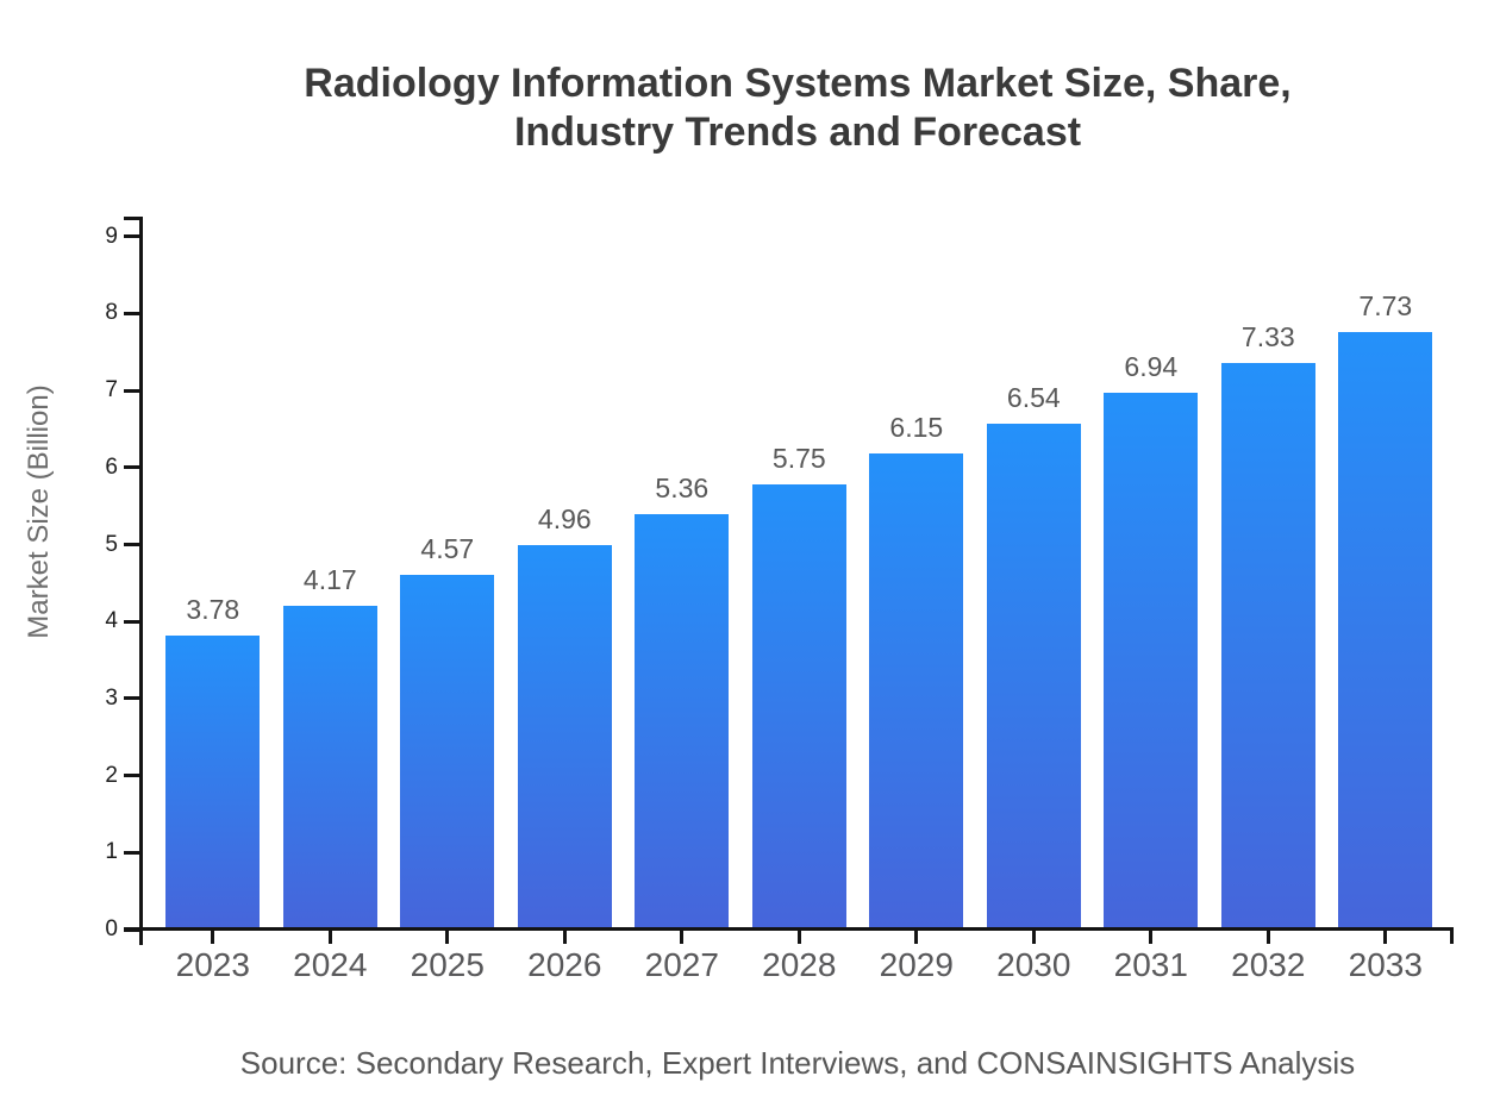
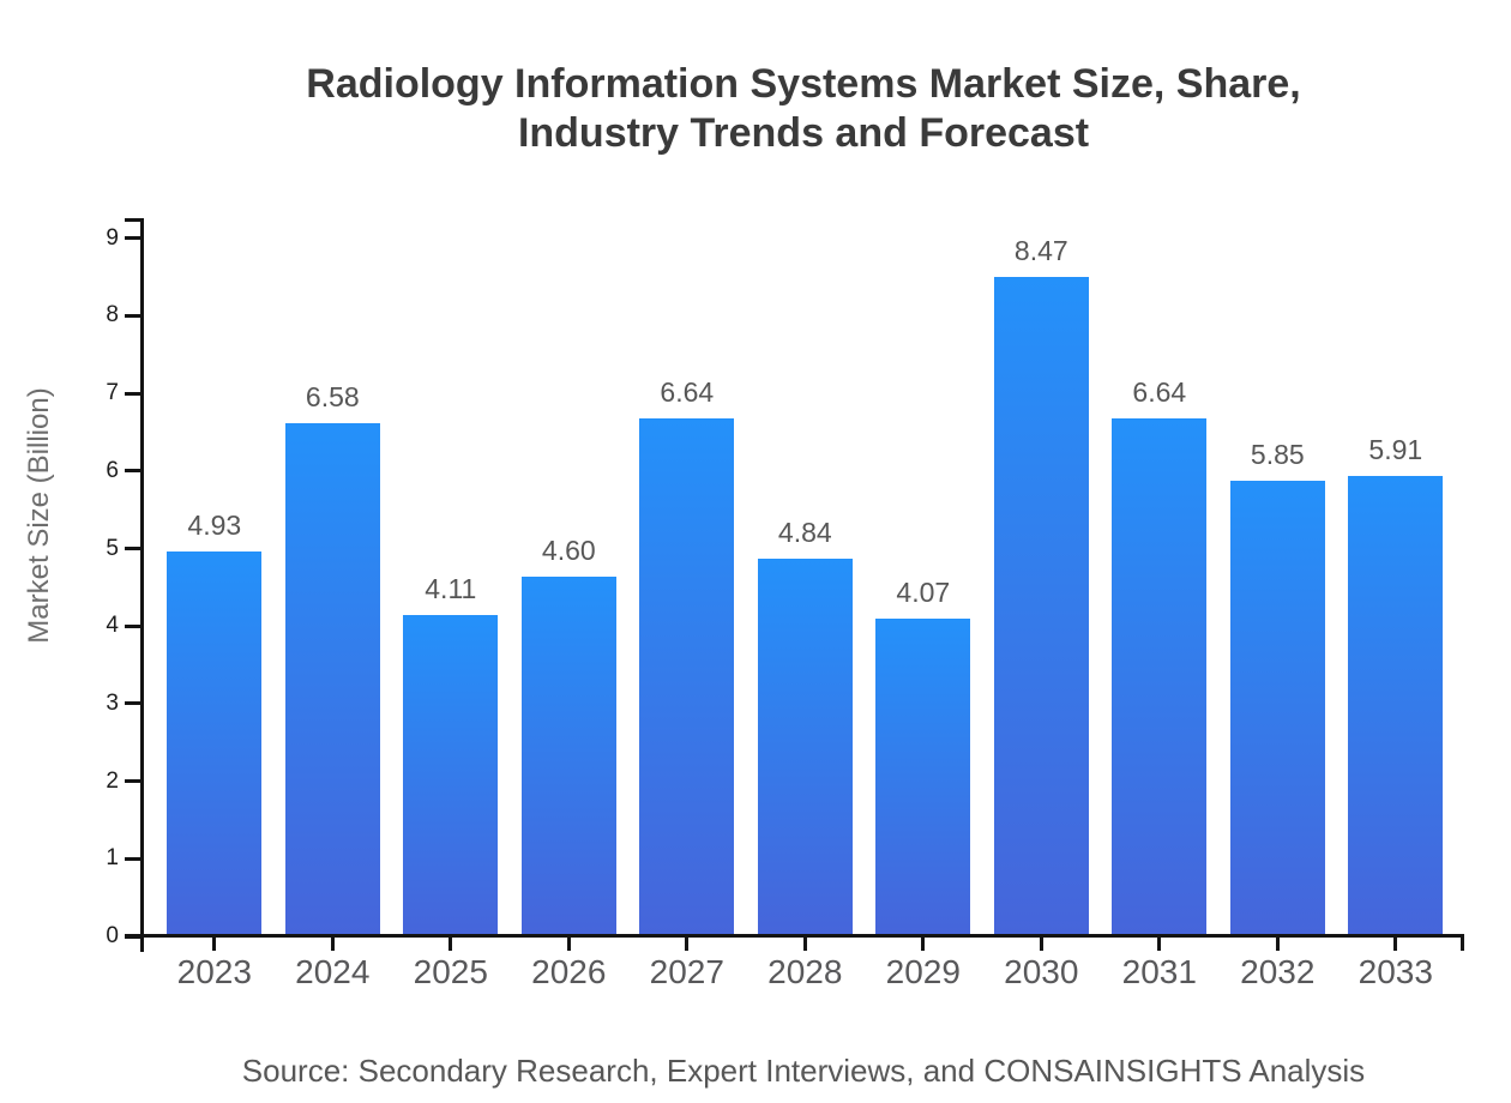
2023: 3.78 -> 4.93
2024: 4.17 -> 6.58
2025: 4.57 -> 4.11
2026: 4.96 -> 4.60
2027: 5.36 -> 6.64
2028: 5.75 -> 4.84
2029: 6.15 -> 4.07
2030: 6.54 -> 8.47
2031: 6.94 -> 6.64
2032: 7.33 -> 5.85
2033: 7.73 -> 5.91
